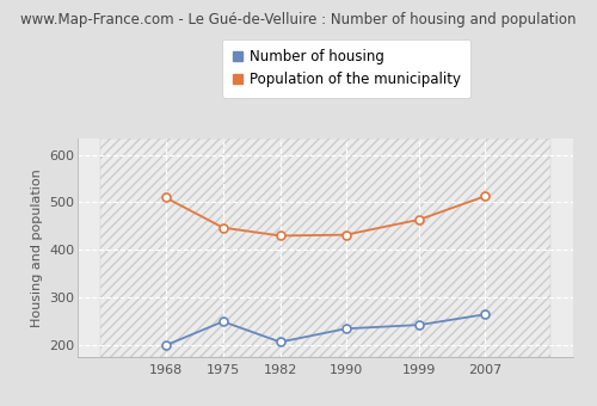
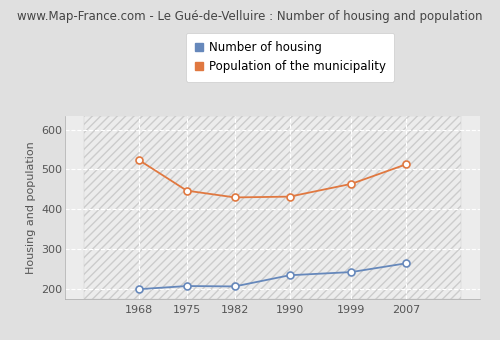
Population of the municipality/1968: 510 -> 524
Number of housing/1975: 250 -> 208
